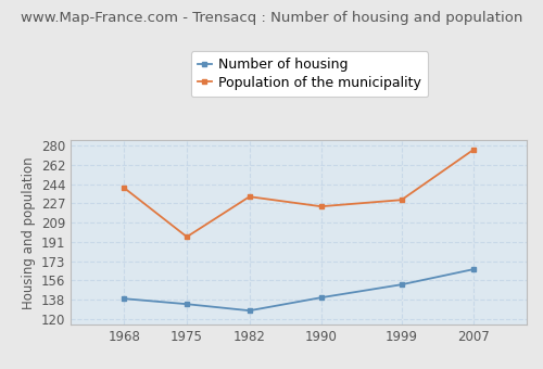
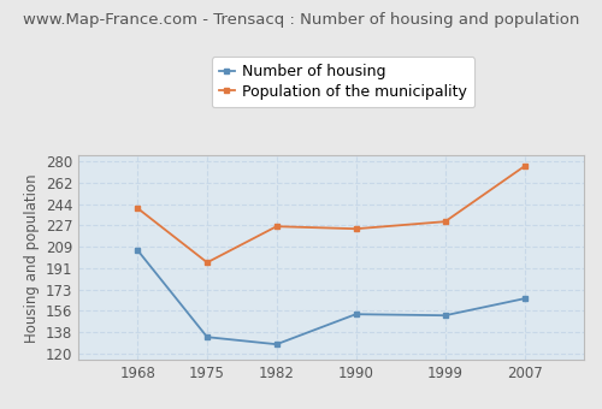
Number of housing/1968: 139 -> 206
Population of the municipality/1982: 233 -> 226
Number of housing/1990: 140 -> 153
